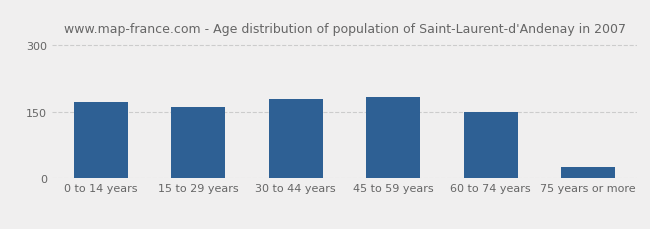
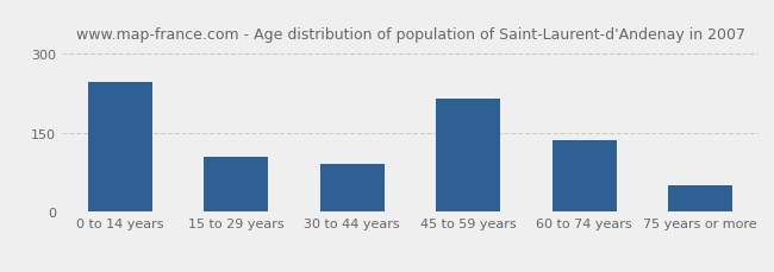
0 to 14 years: 172 -> 245
15 to 29 years: 160 -> 105
30 to 44 years: 178 -> 90
45 to 59 years: 182 -> 215
60 to 74 years: 149 -> 135
75 years or more: 25 -> 50
